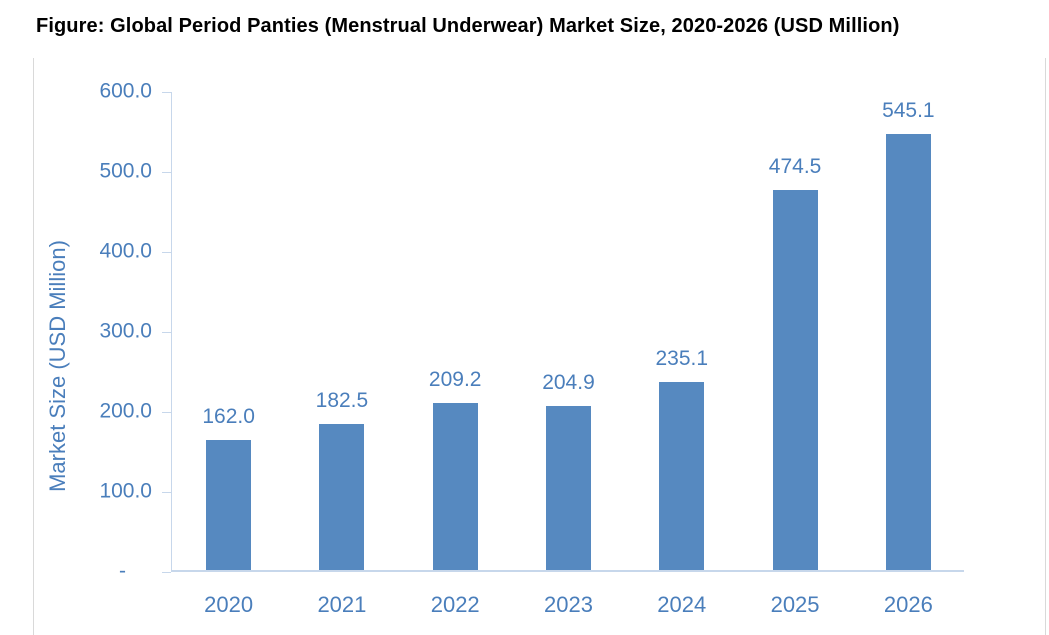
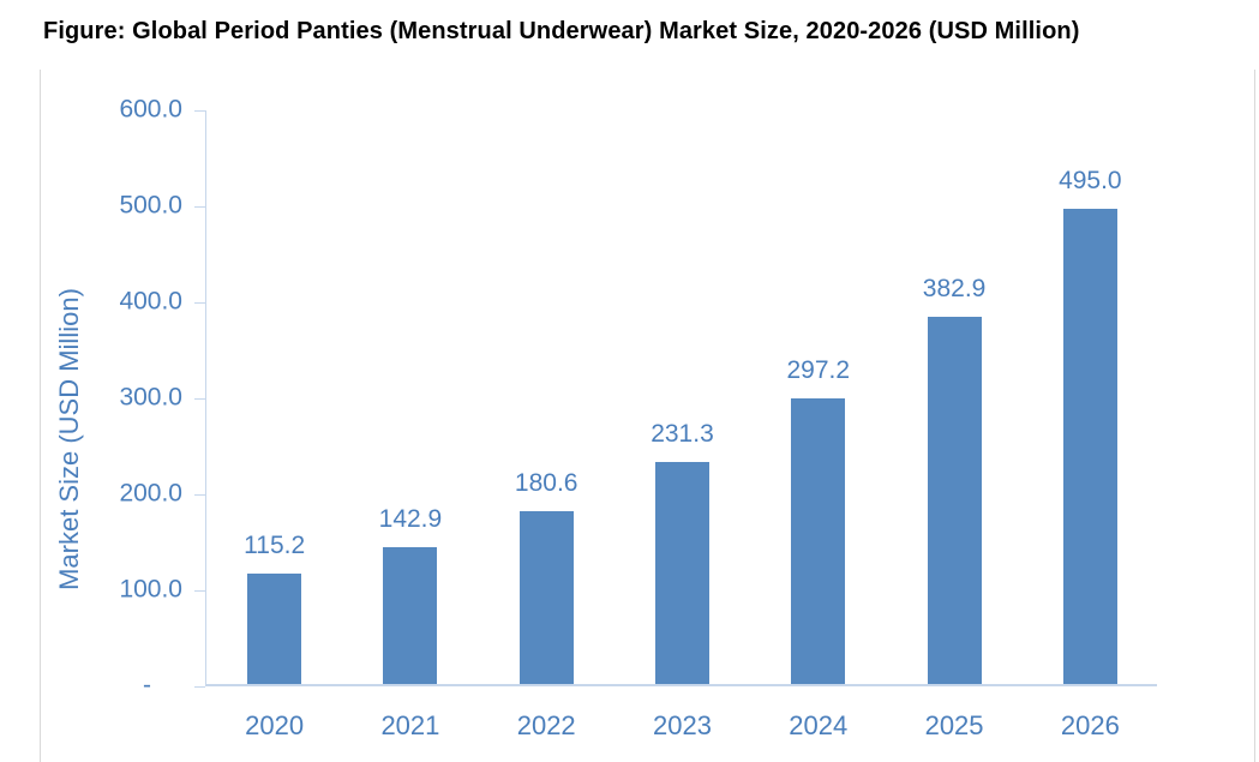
2020: 162.0 -> 115.2
2021: 182.5 -> 142.9
2022: 209.2 -> 180.6
2023: 204.9 -> 231.3
2024: 235.1 -> 297.2
2025: 474.5 -> 382.9
2026: 545.1 -> 495.0
